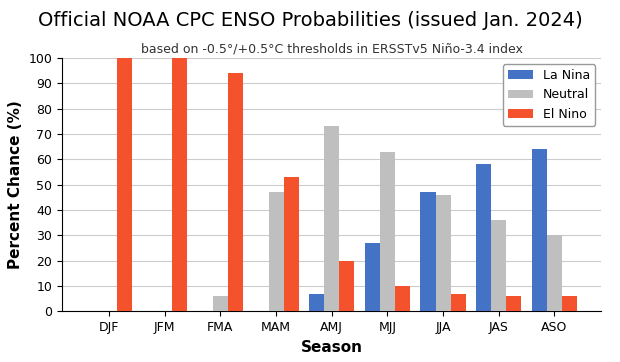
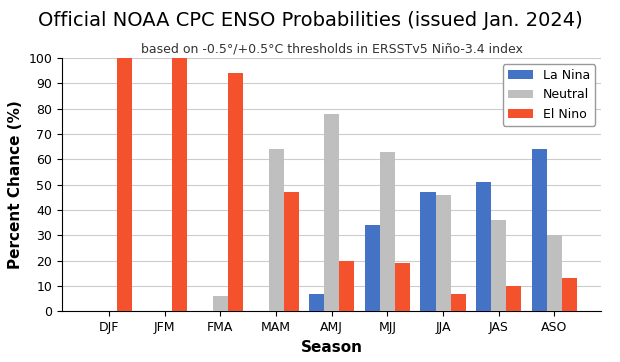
Neutral/MAM: 47 -> 64
El Nino/MAM: 53 -> 47
Neutral/AMJ: 73 -> 78
La Nina/MJJ: 27 -> 34
El Nino/MJJ: 10 -> 19
La Nina/JAS: 58 -> 51
El Nino/JAS: 6 -> 10
El Nino/ASO: 6 -> 13
